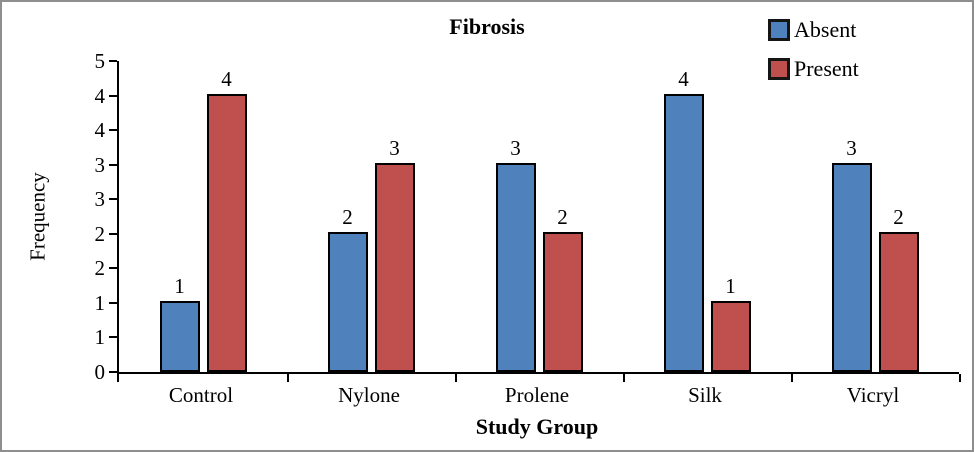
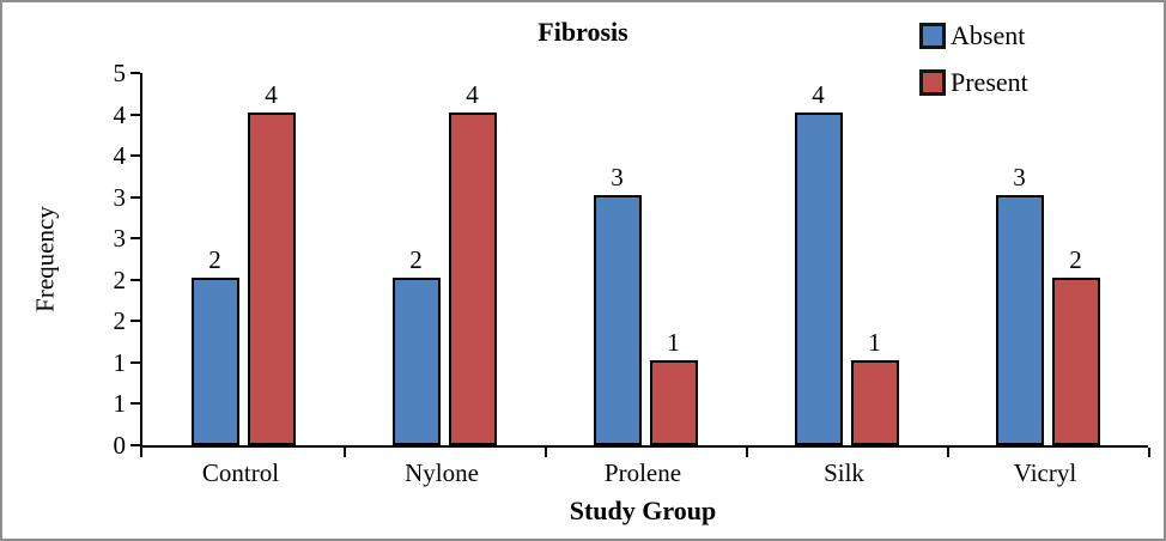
Absent/Control: 1 -> 2
Present/Nylone: 3 -> 4
Present/Prolene: 2 -> 1
